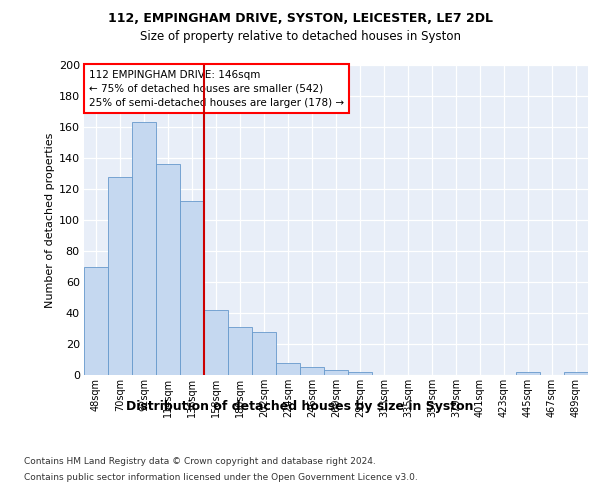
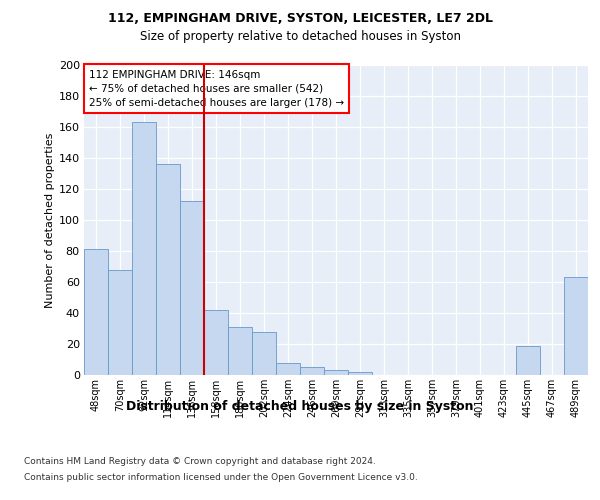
48sqm: 70 -> 81
70sqm: 128 -> 68
445sqm: 2 -> 19
489sqm: 2 -> 63
